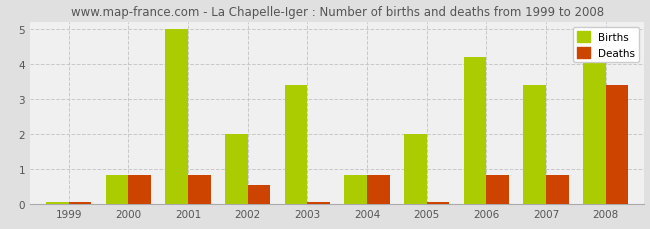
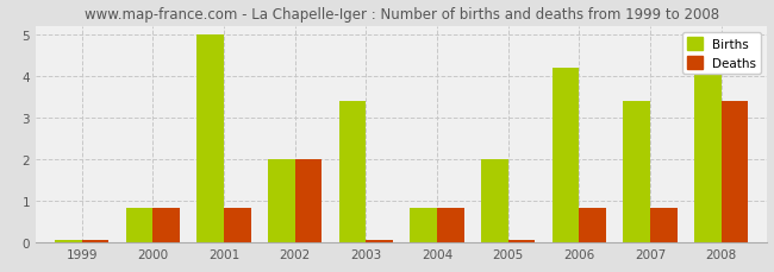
Deaths/2002: 0.55 -> 2.00
